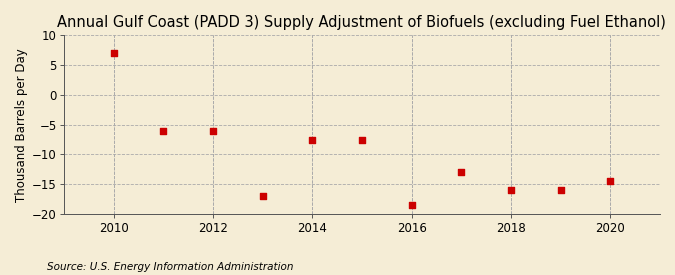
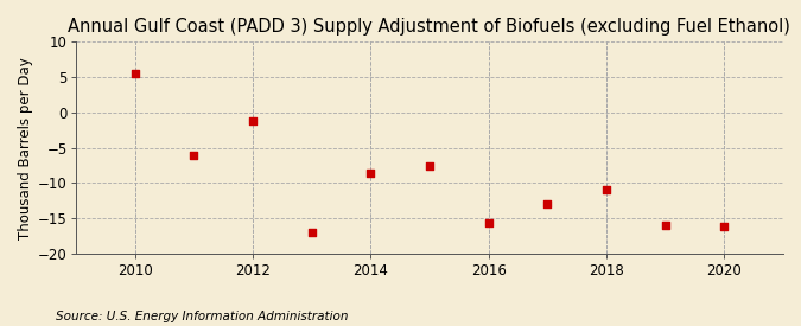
2010: 7.0 -> 5.6
2012: -6.0 -> -1.2
2014: -7.5 -> -8.6
2016: -18.5 -> -15.6
2018: -16.0 -> -11.0
2020: -14.5 -> -16.2
